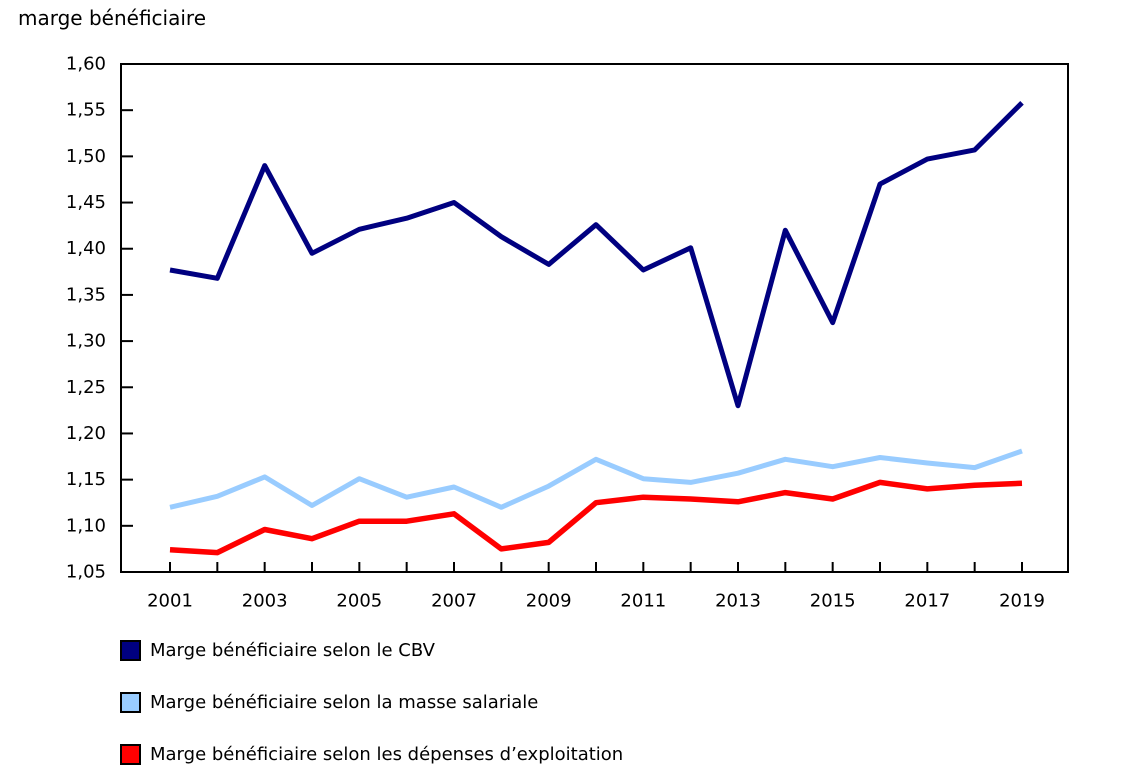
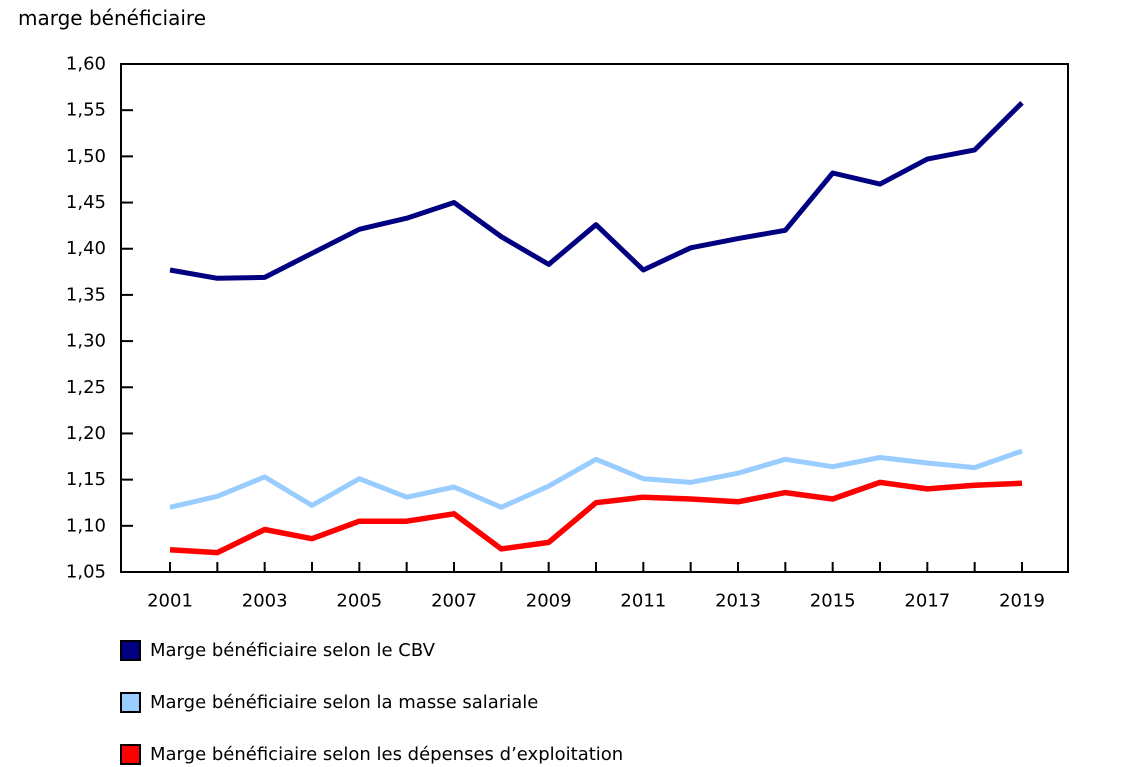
Marge bénéficiaire selon le CBV/2003: 1,49 -> 1,37
Marge bénéficiaire selon le CBV/2013: 1,23 -> 1,41
Marge bénéficiaire selon le CBV/2015: 1,32 -> 1,48
